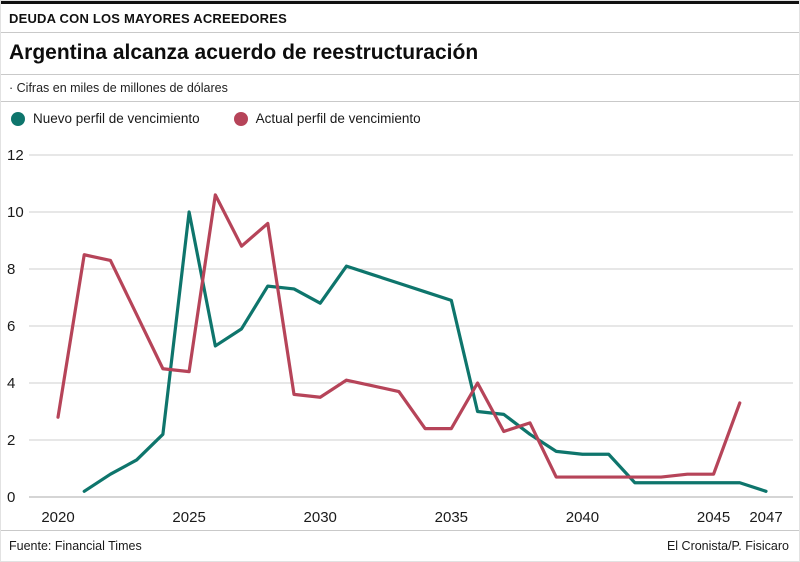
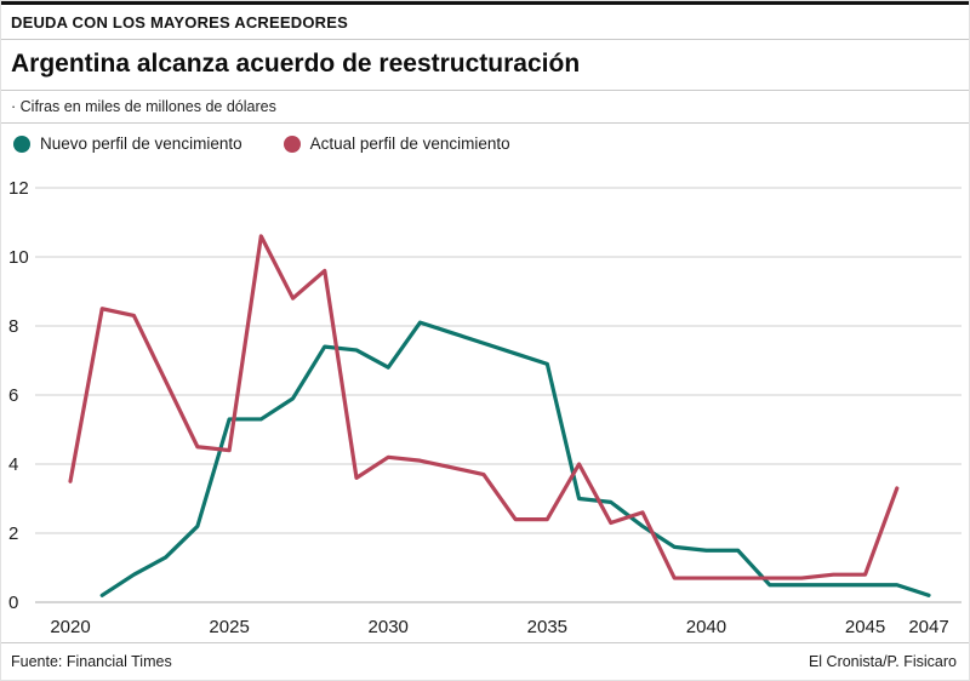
Actual perfil de vencimiento/2020: 2.8 -> 3.5
Nuevo perfil de vencimiento/2025: 10.0 -> 5.3
Actual perfil de vencimiento/2030: 3.5 -> 4.2
